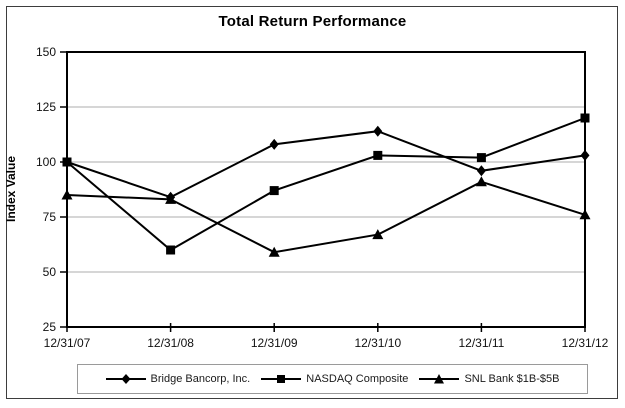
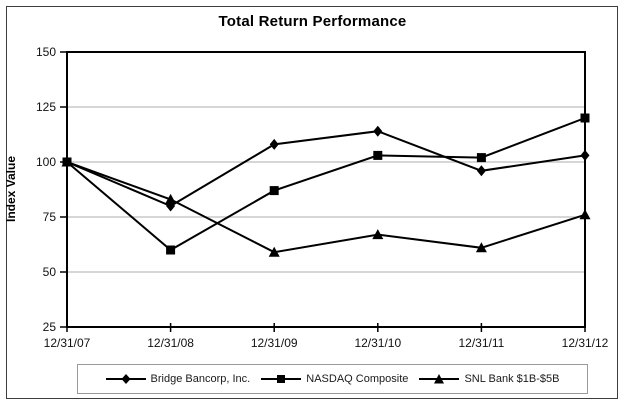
SNL Bank $1B-$5B/12/31/07: 85 -> 100
Bridge Bancorp, Inc./12/31/08: 84 -> 80
SNL Bank $1B-$5B/12/31/11: 91 -> 61
